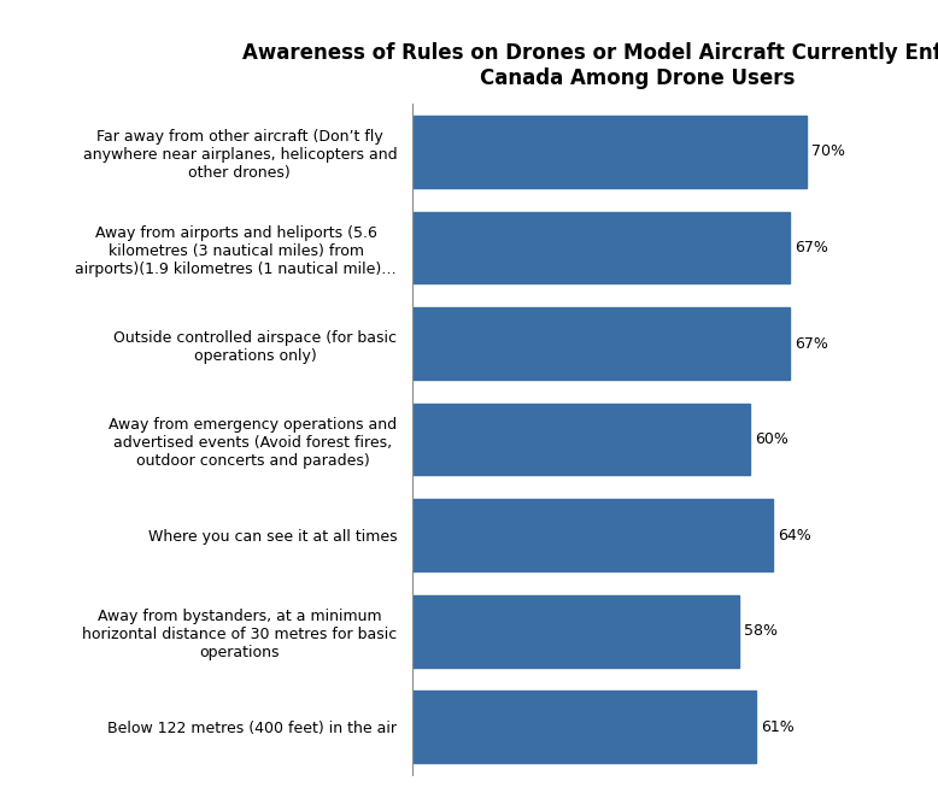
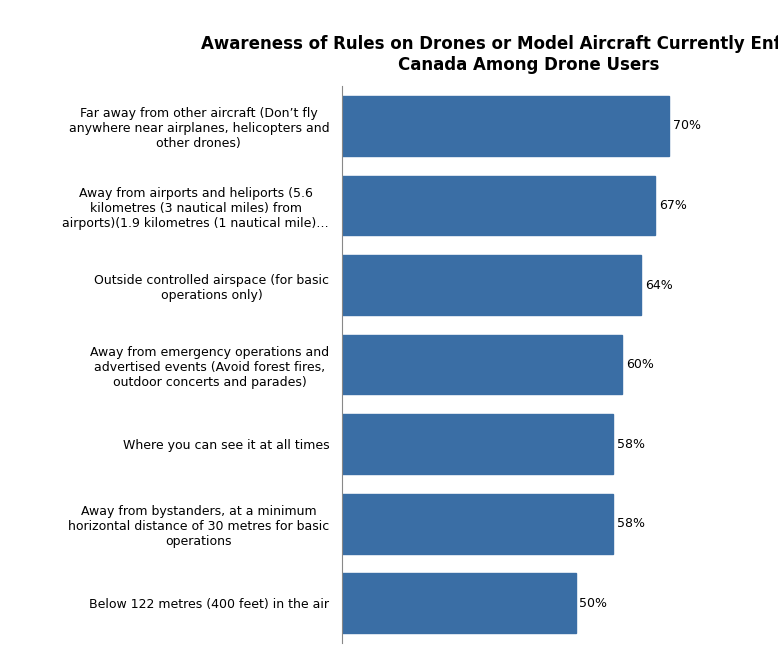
Outside controlled airspace (for basic operations only): 67% -> 64%
Where you can see it at all times: 64% -> 58%
Below 122 metres (400 feet) in the air: 61% -> 50%
